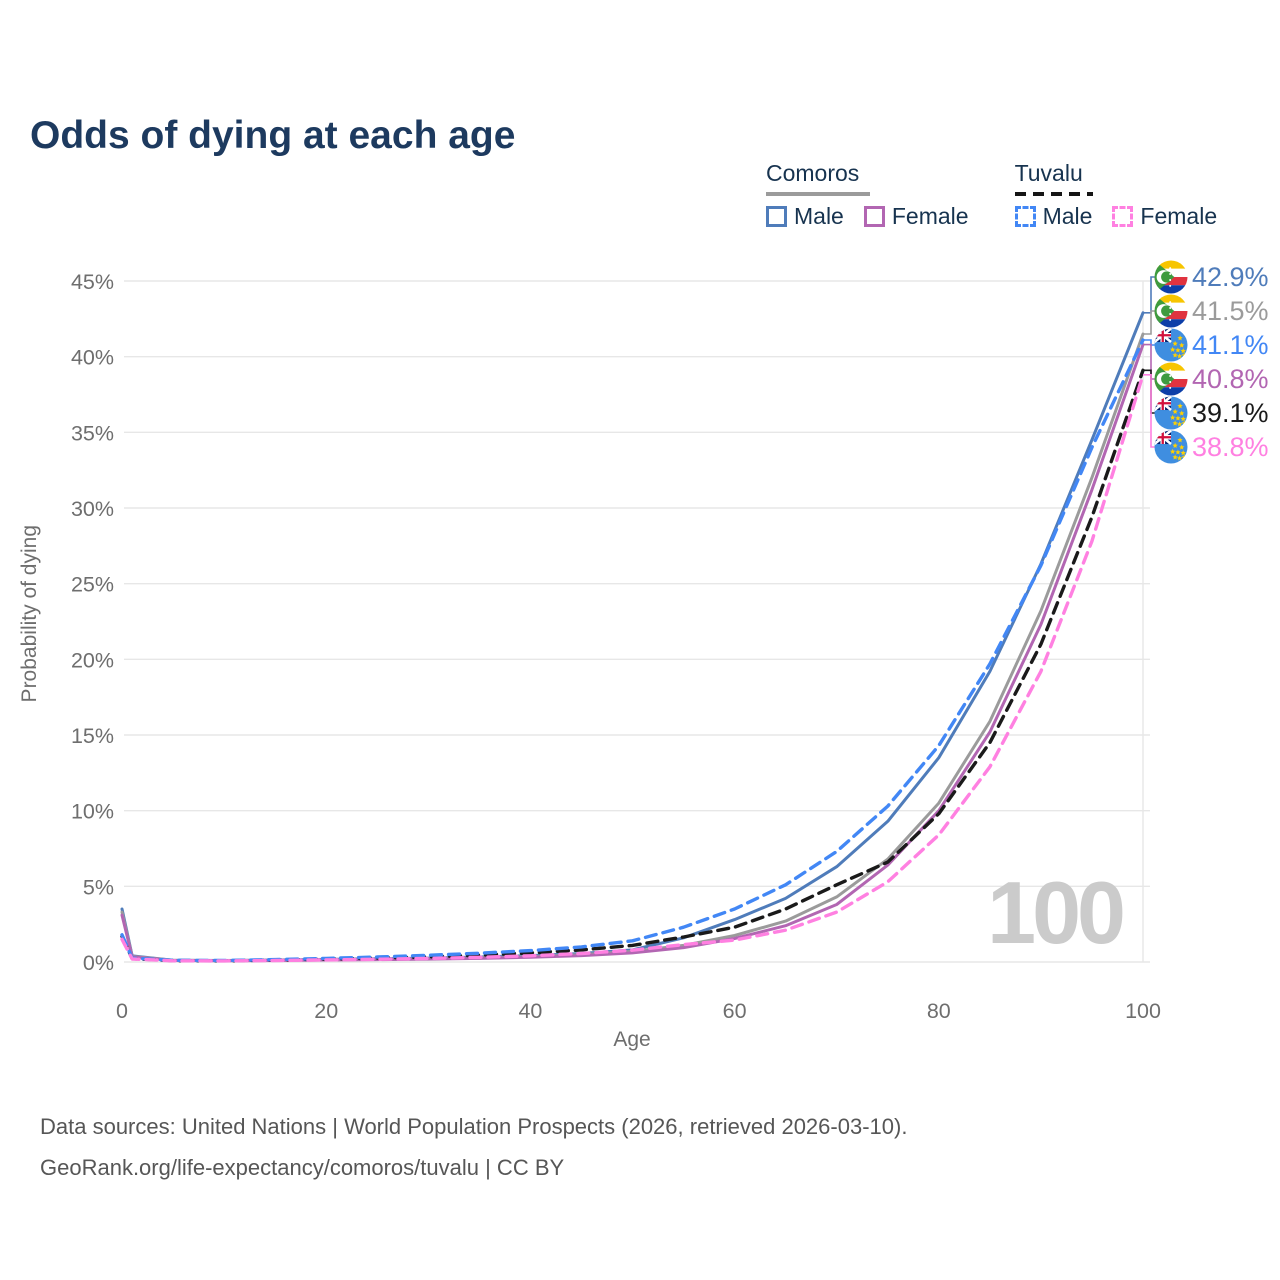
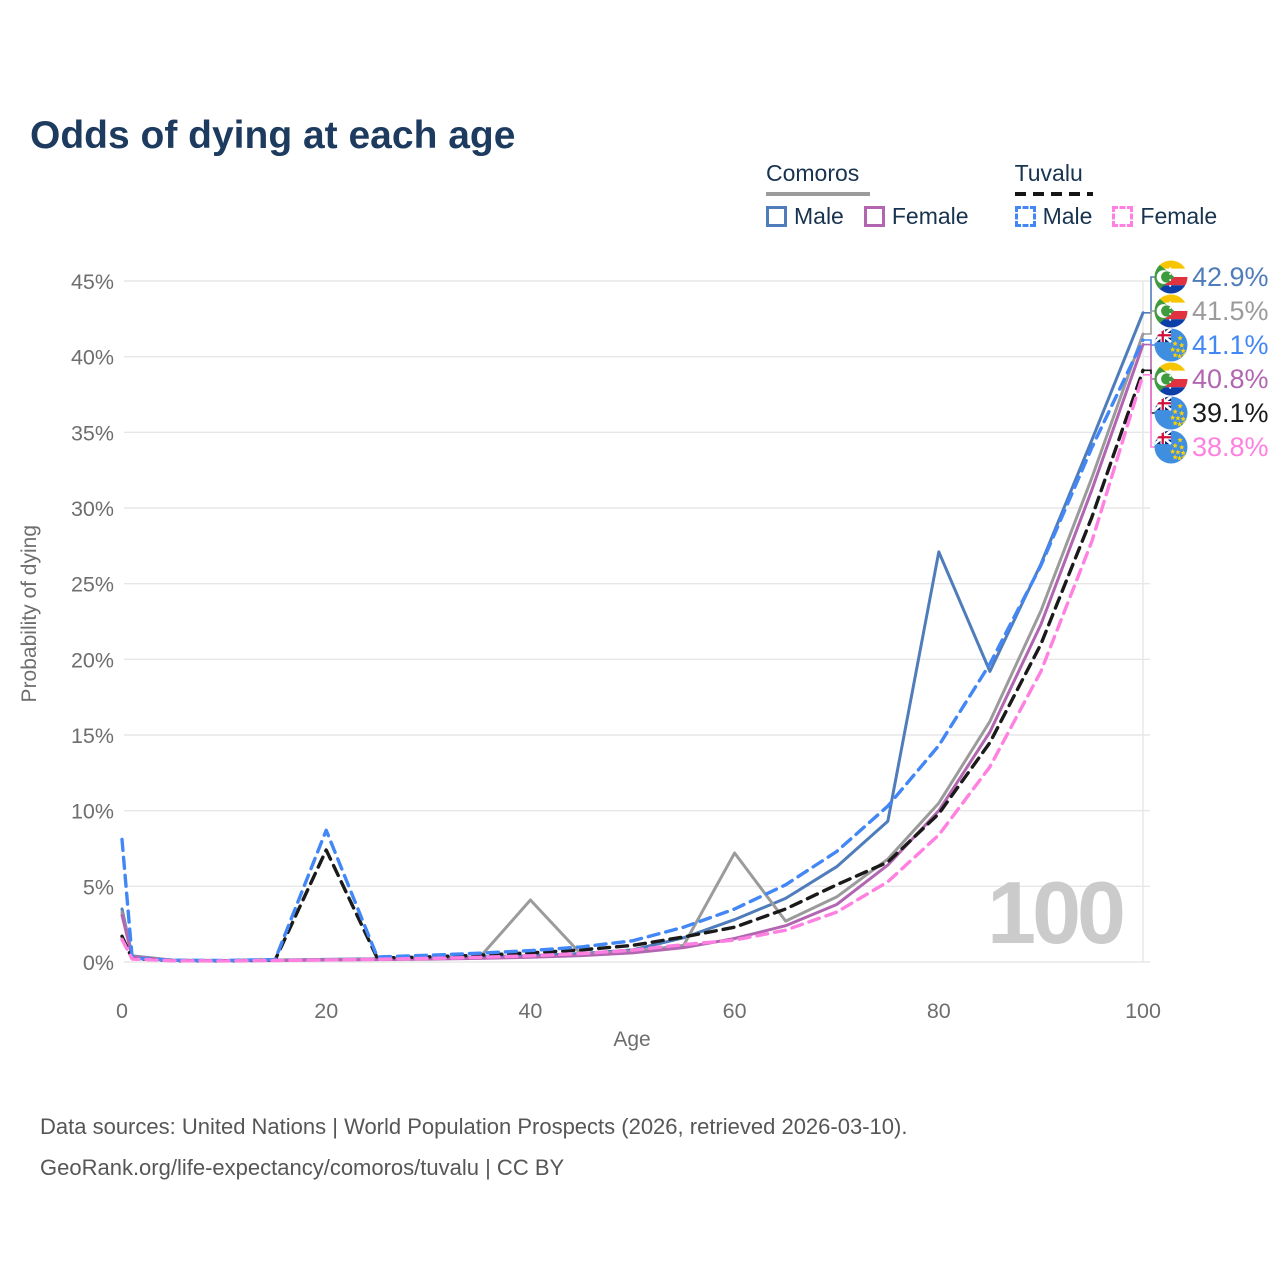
Tuvalu Male/0: 1.8% -> 8.1%
Tuvalu Male/20: 0.2% -> 8.7%
Tuvalu/20: 0.2% -> 7.4%
Comoros/40: 0.4% -> 4.1%
Comoros/60: 1.8% -> 7.2%
Comoros Male/80: 13.5% -> 27.1%
